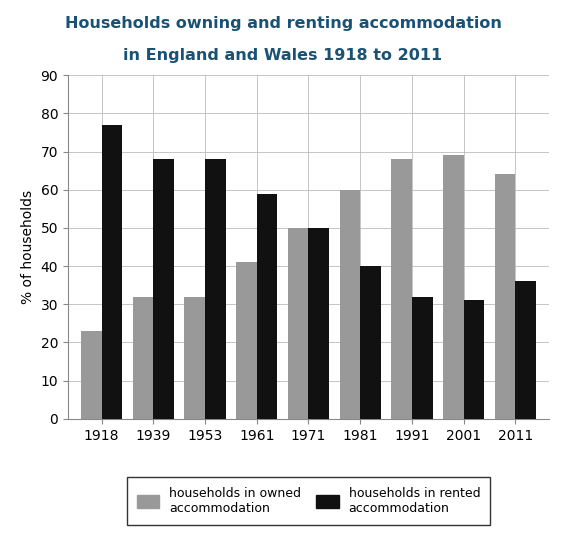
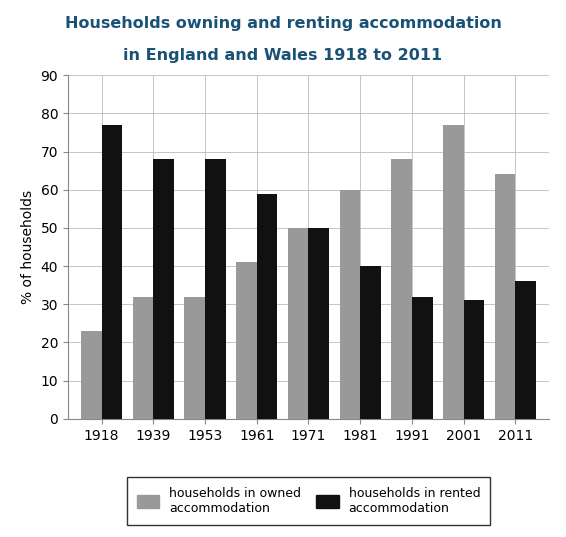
households in owned accommodation/2001: 69 -> 77
